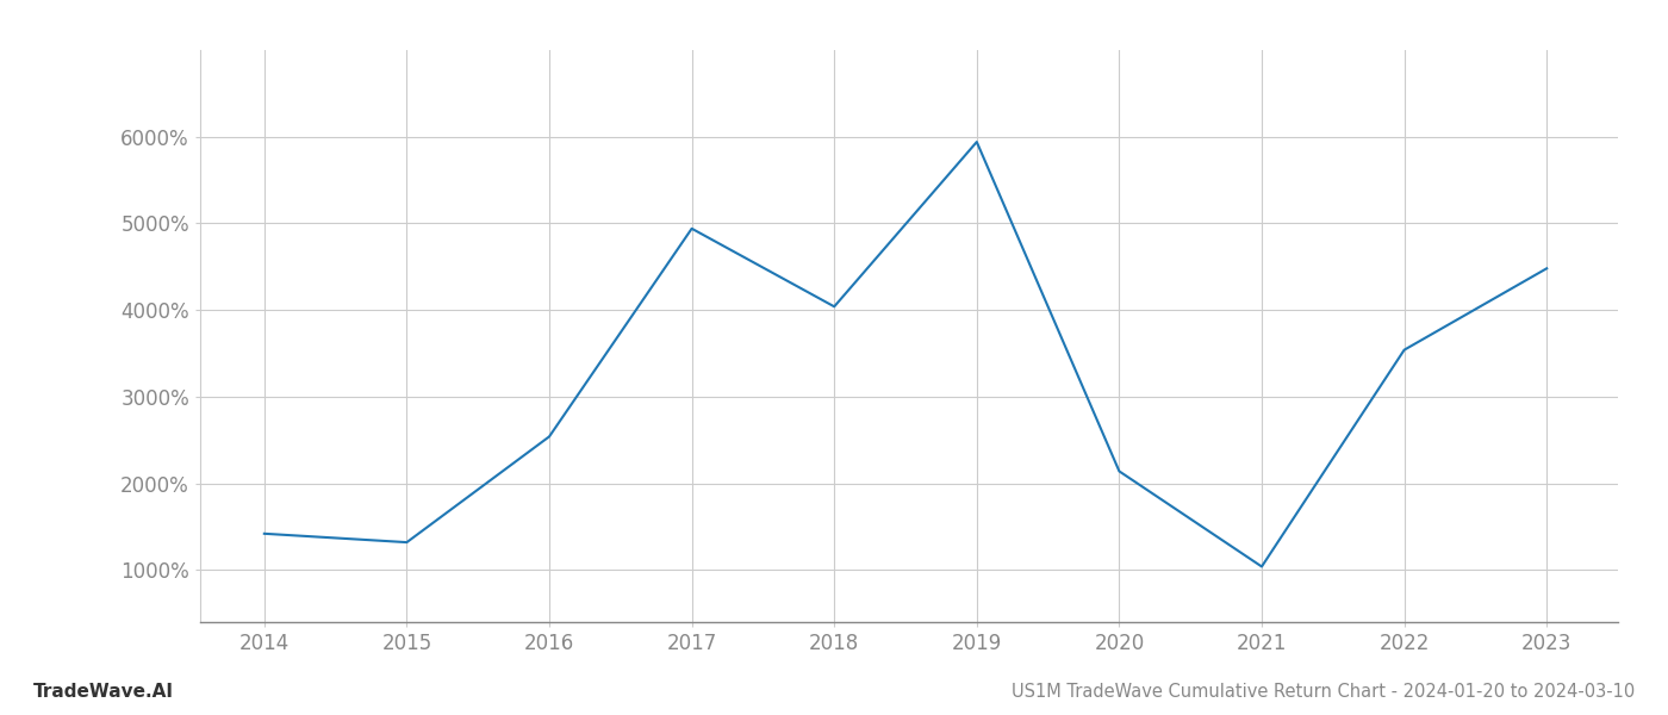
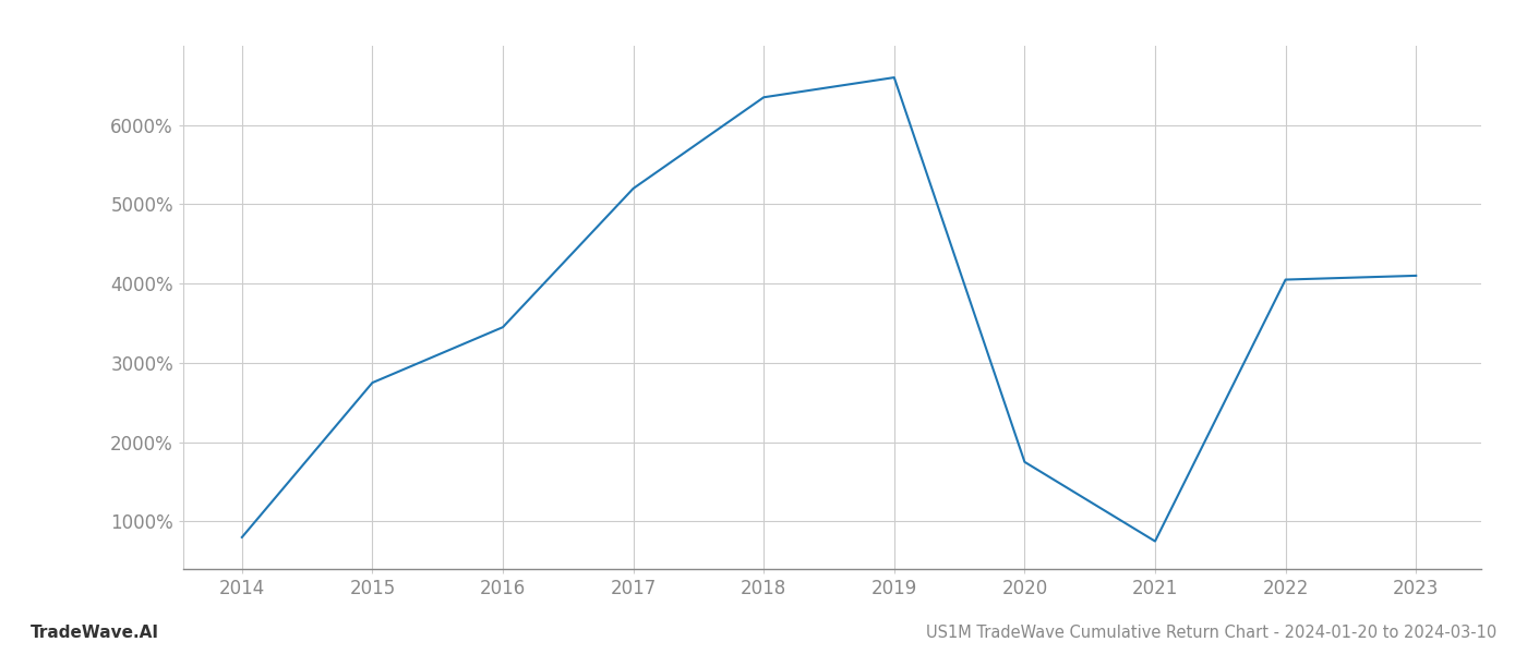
2014: 1420% -> 800%
2015: 1320% -> 2750%
2016: 2540% -> 3450%
2017: 4940% -> 5200%
2018: 4040% -> 6350%
2019: 5940% -> 6600%
2020: 2140% -> 1750%
2021: 1040% -> 750%
2022: 3540% -> 4050%
2023: 4480% -> 4100%
